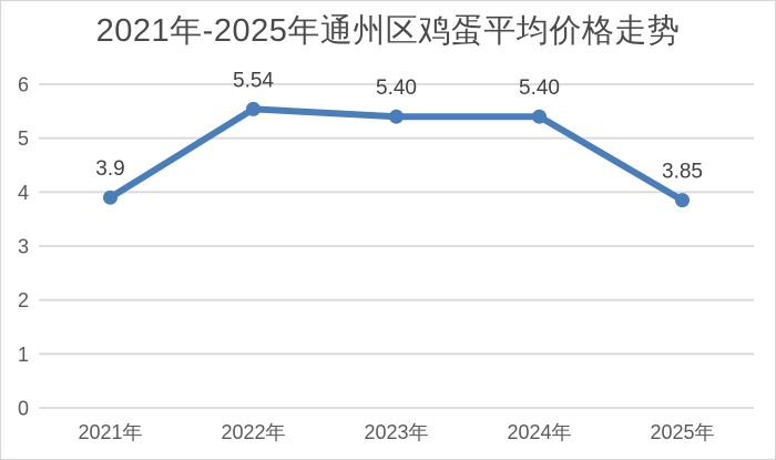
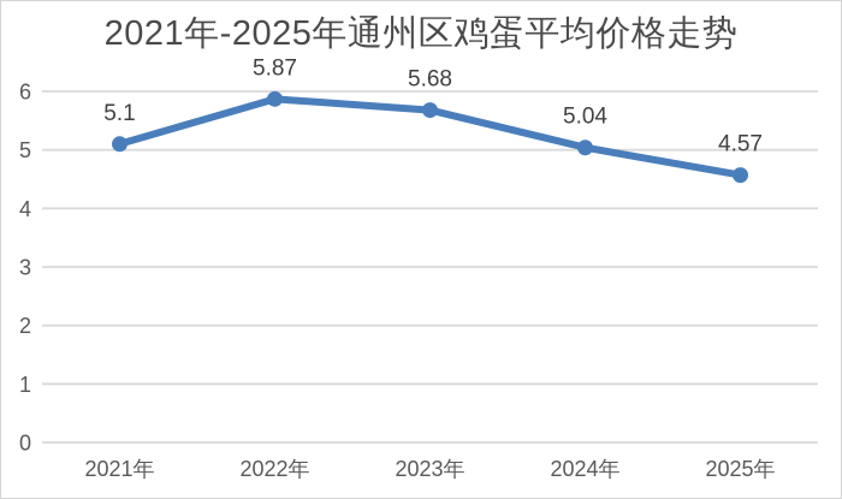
2021年: 3.9 -> 5.1
2022年: 5.54 -> 5.87
2023年: 5.40 -> 5.68
2024年: 5.40 -> 5.04
2025年: 3.85 -> 4.57
